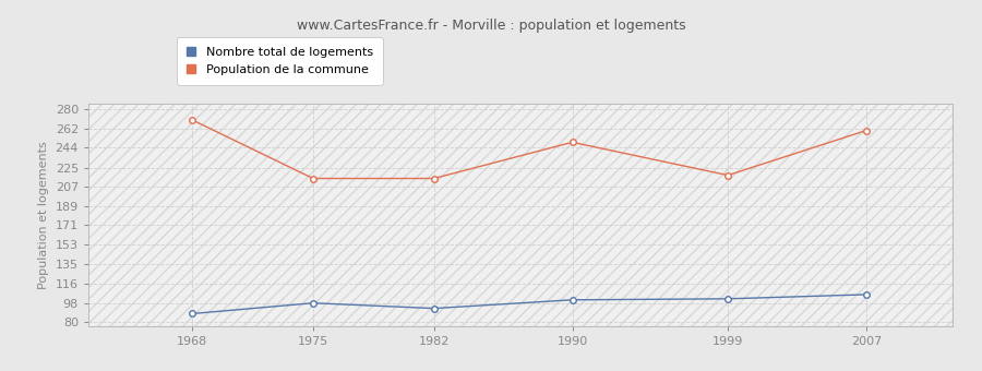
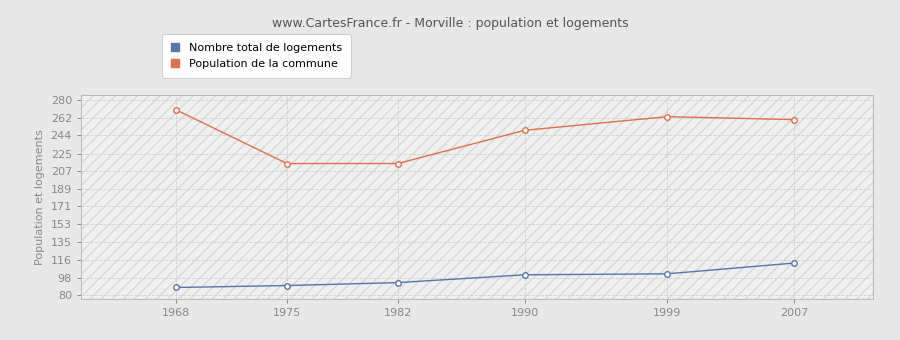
Nombre total de logements/1975: 98 -> 90
Population de la commune/1999: 218 -> 263
Nombre total de logements/2007: 106 -> 113
